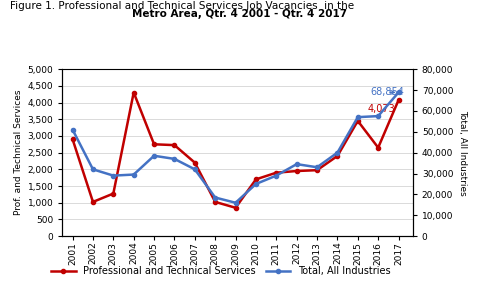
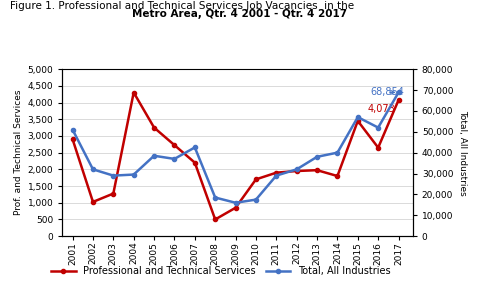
Professional and Technical Services/2005: 2,750 -> 3,250
Total, All Industries/2007: 32,000 -> 42,500
Professional and Technical Services/2008: 1,020 -> 500
Total, All Industries/2010: 25,000 -> 17,500
Total, All Industries/2012: 34,500 -> 32,000
Total, All Industries/2013: 33,000 -> 38,000
Professional and Technical Services/2014: 2,400 -> 1,800
Total, All Industries/2016: 57,500 -> 52,000
